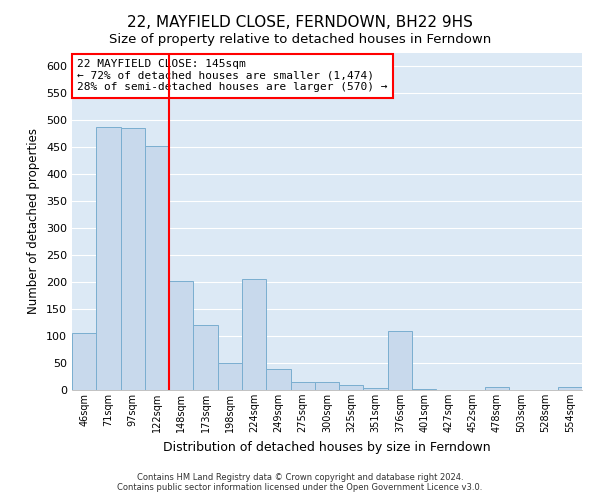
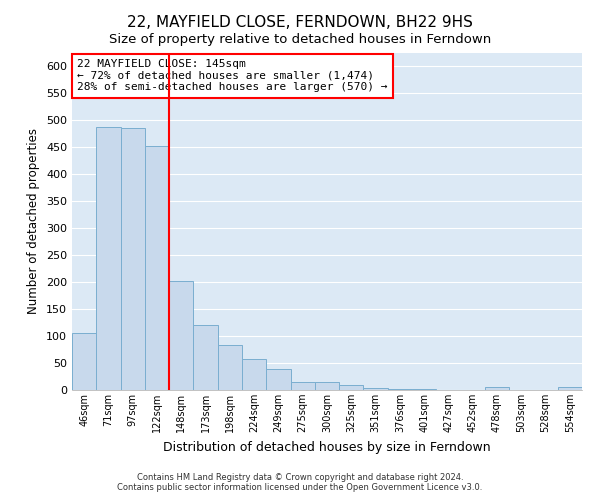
198sqm: 50 -> 83
224sqm: 206 -> 57
376sqm: 110 -> 2
